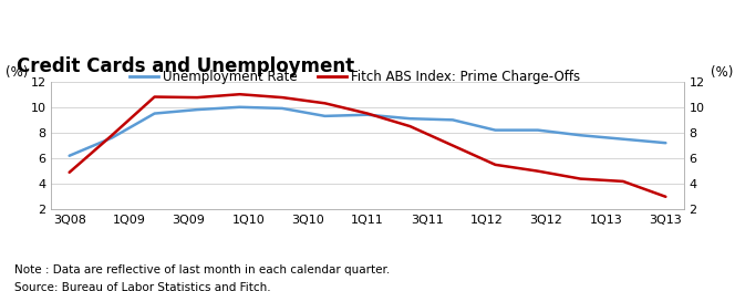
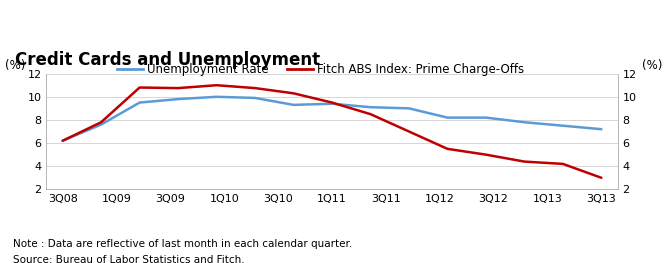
Fitch ABS Index: Prime Charge-Offs/3Q08: 4.9 -> 6.2
